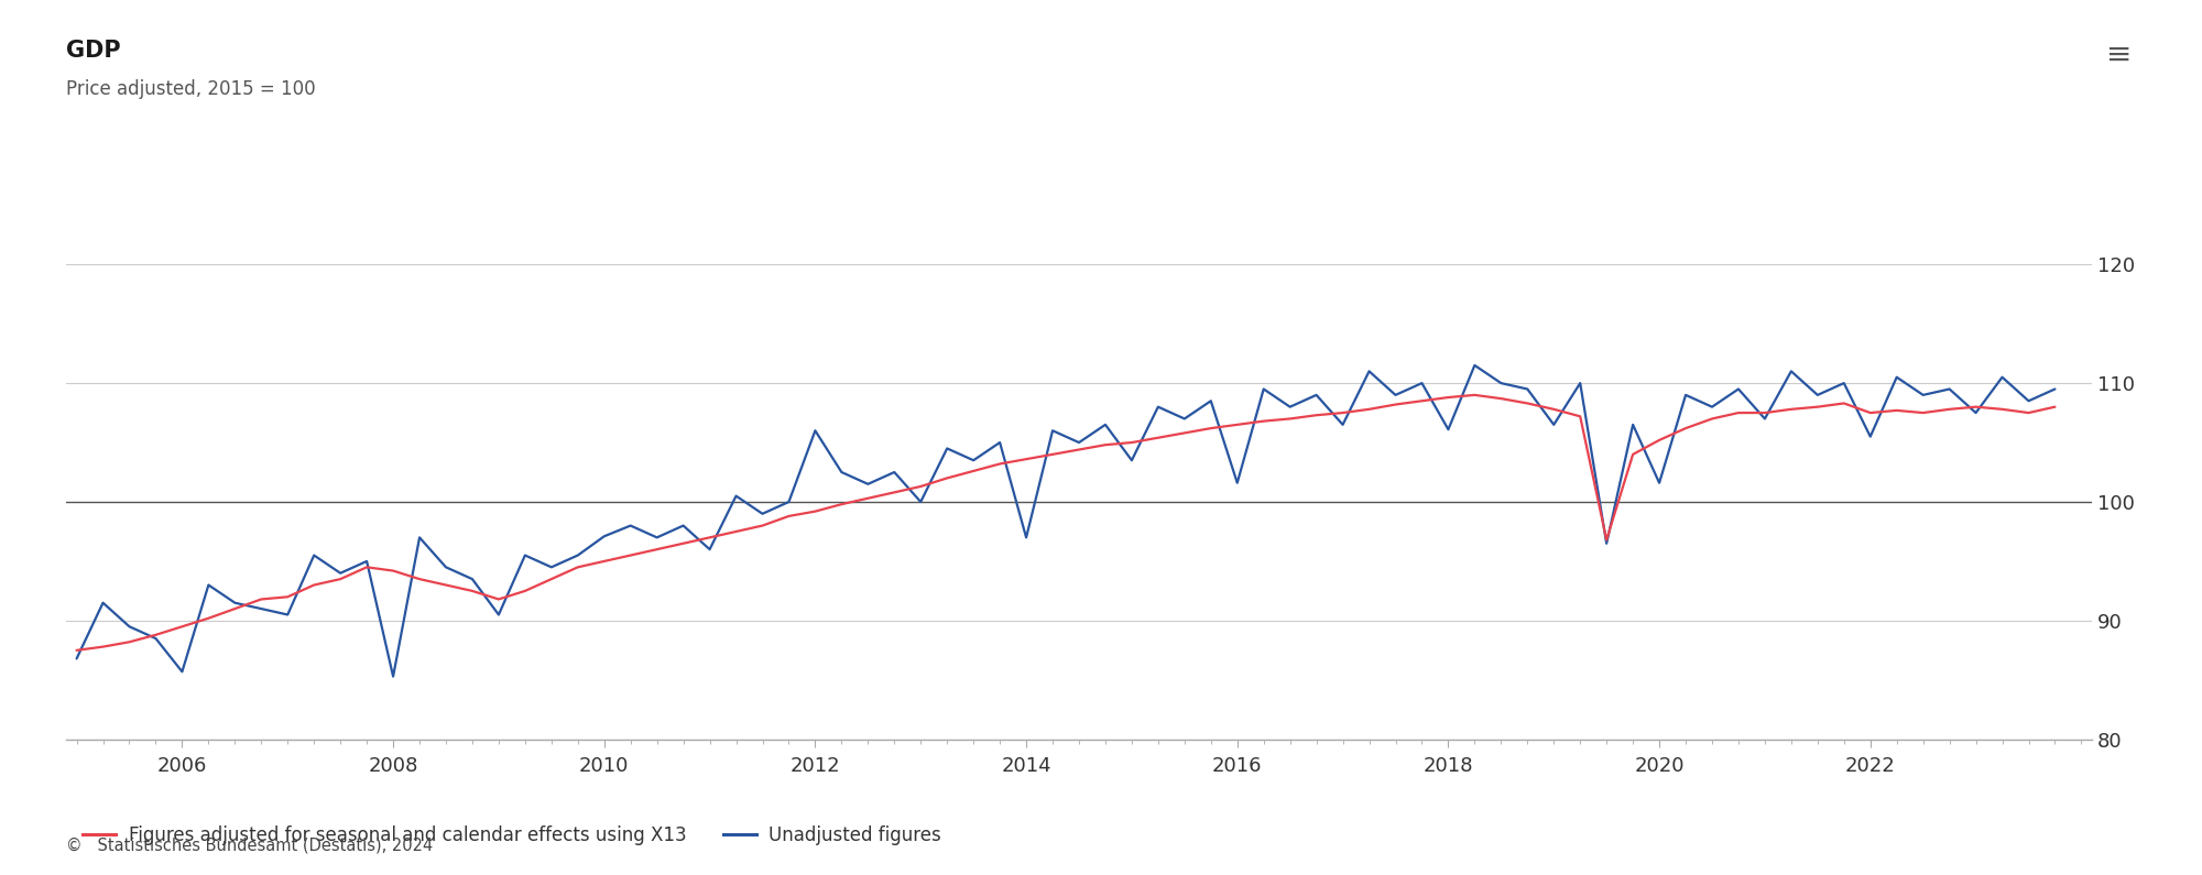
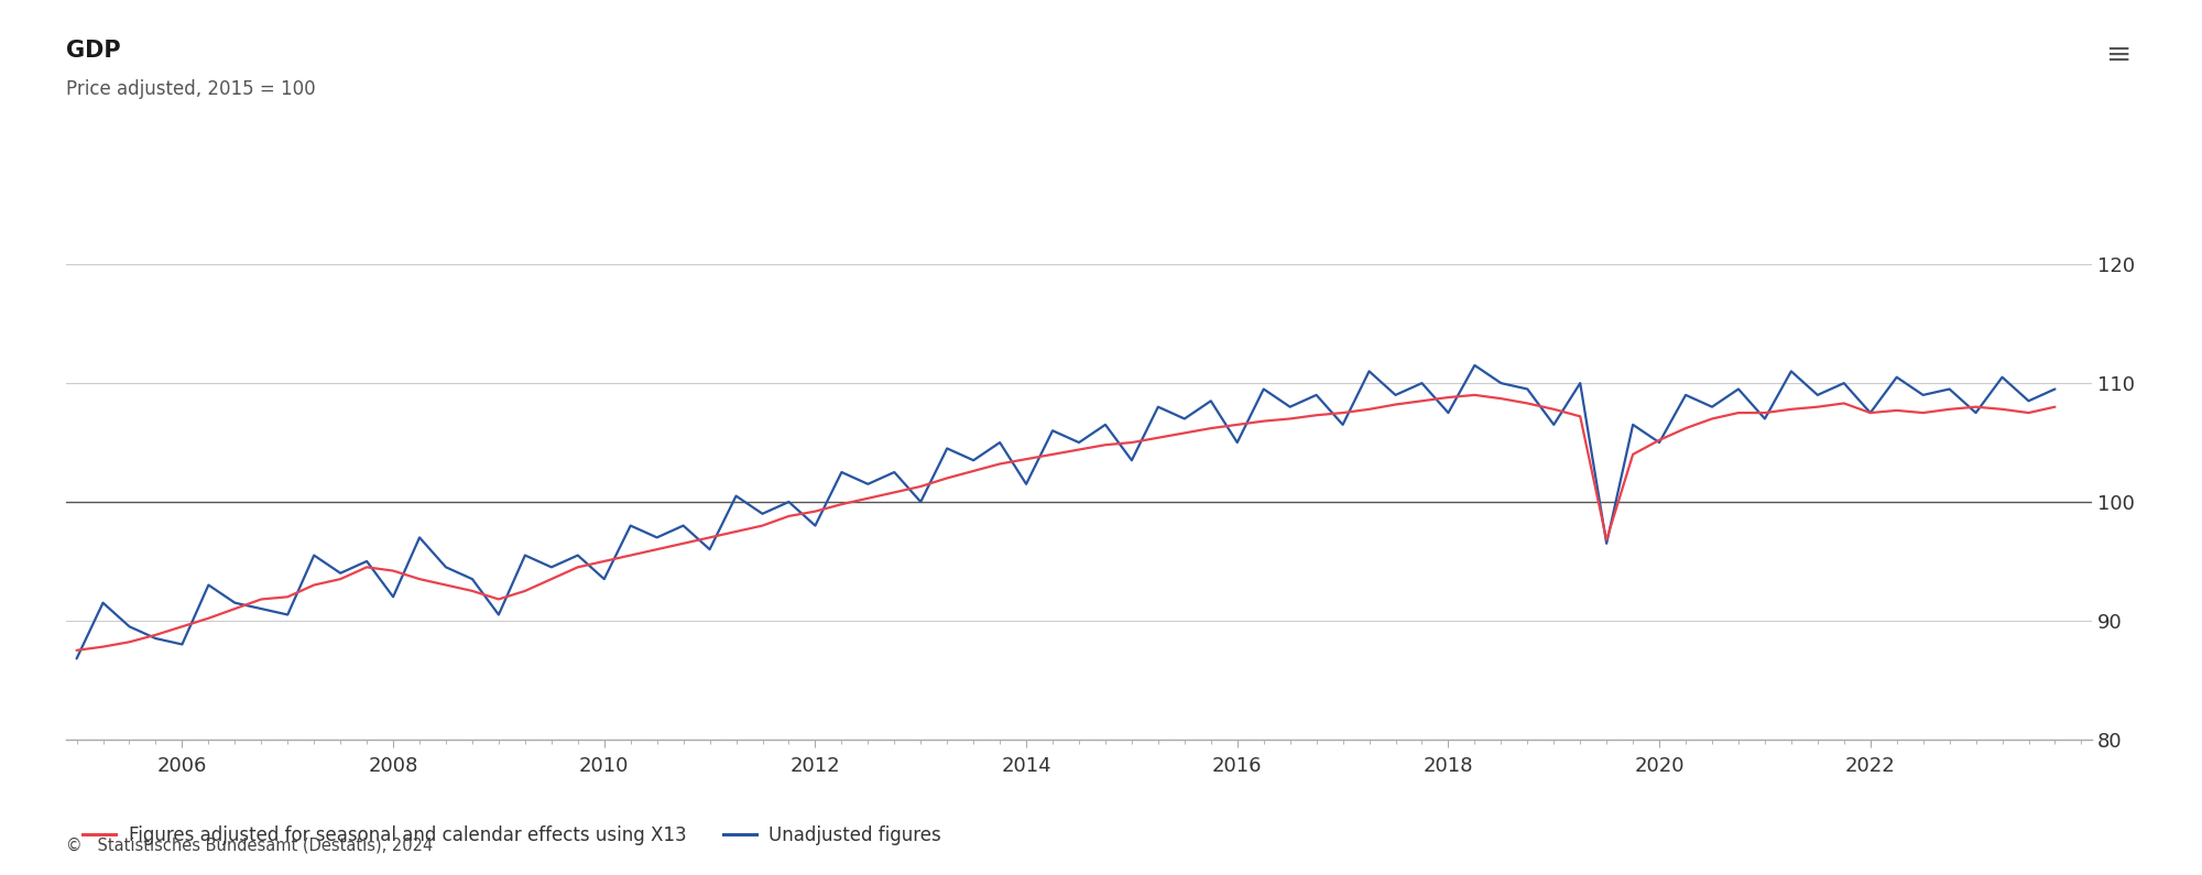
Unadjusted figures/2006: 85.7 -> 88.0
Unadjusted figures/2008: 85.3 -> 92.0
Unadjusted figures/2010: 97.1 -> 93.5
Unadjusted figures/2012: 106.0 -> 98.0
Unadjusted figures/2014: 97.0 -> 101.5
Unadjusted figures/2016: 101.6 -> 105.0
Unadjusted figures/2018: 106.1 -> 107.5
Unadjusted figures/2020: 101.6 -> 105.0
Unadjusted figures/2022: 105.5 -> 107.5
